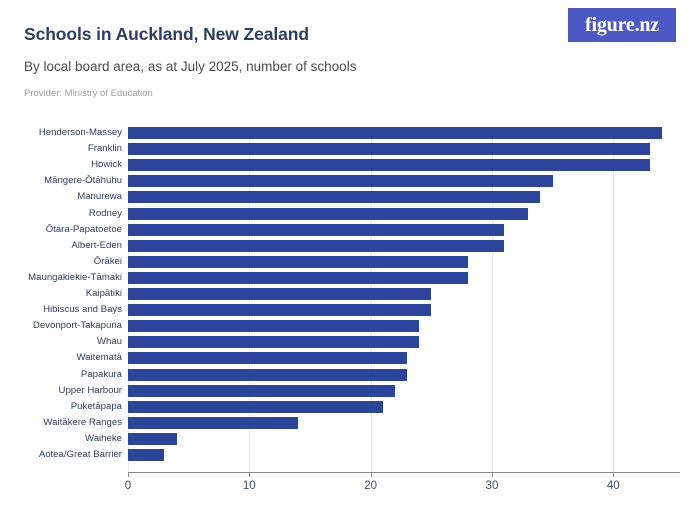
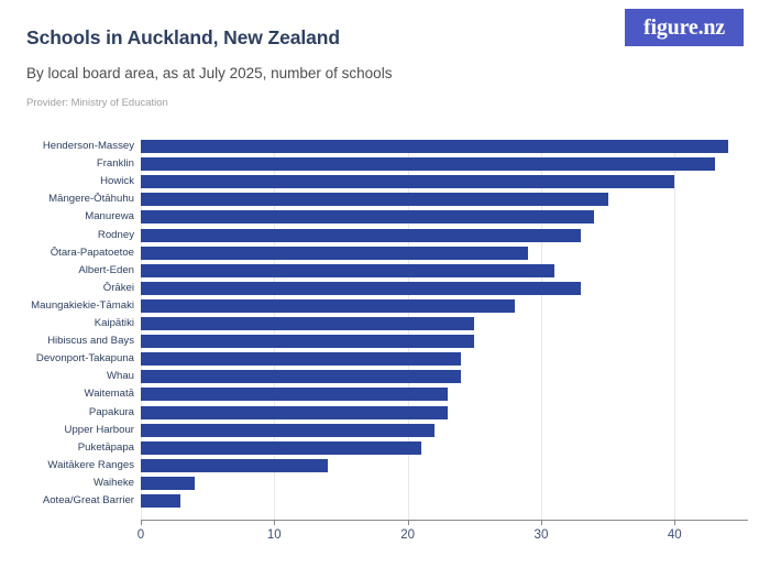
Howick: 43 -> 40
Ōtara-Papatoetoe: 31 -> 29
Ōrākei: 28 -> 33
